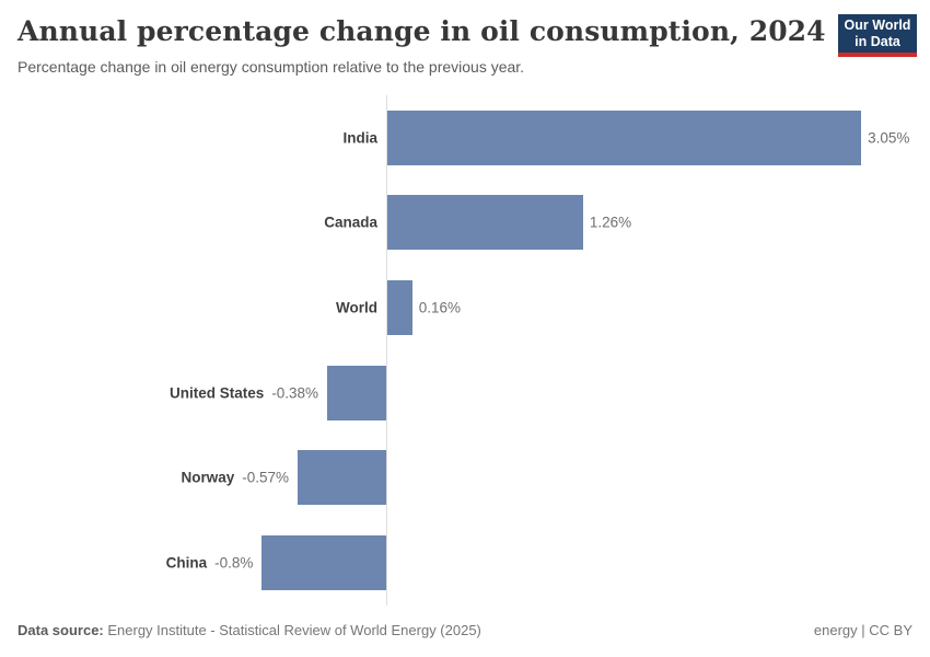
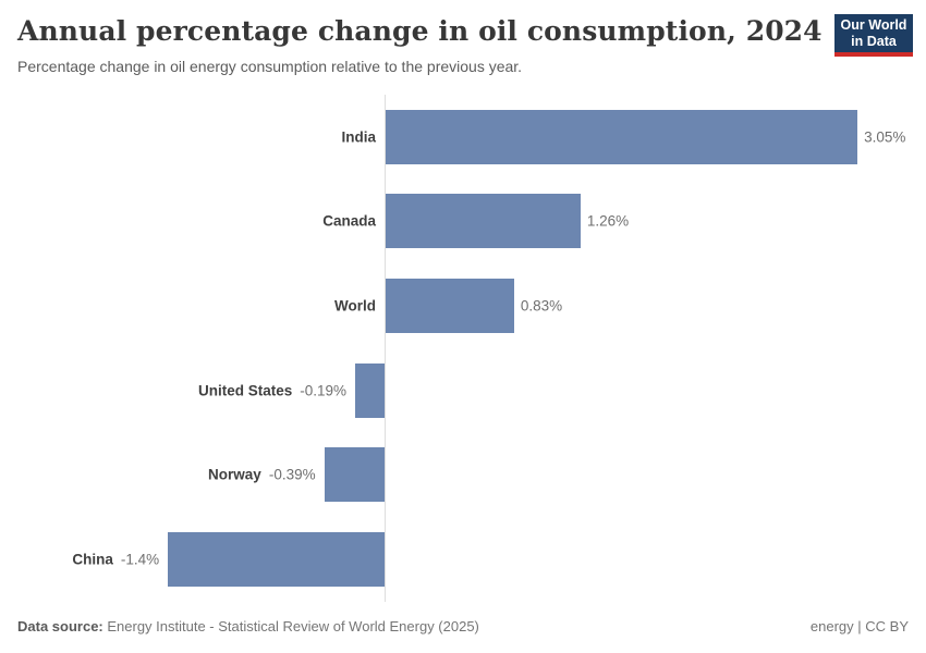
World: 0.16% -> 0.83%
United States: -0.38% -> -0.19%
Norway: -0.57% -> -0.39%
China: -0.8% -> -1.4%
